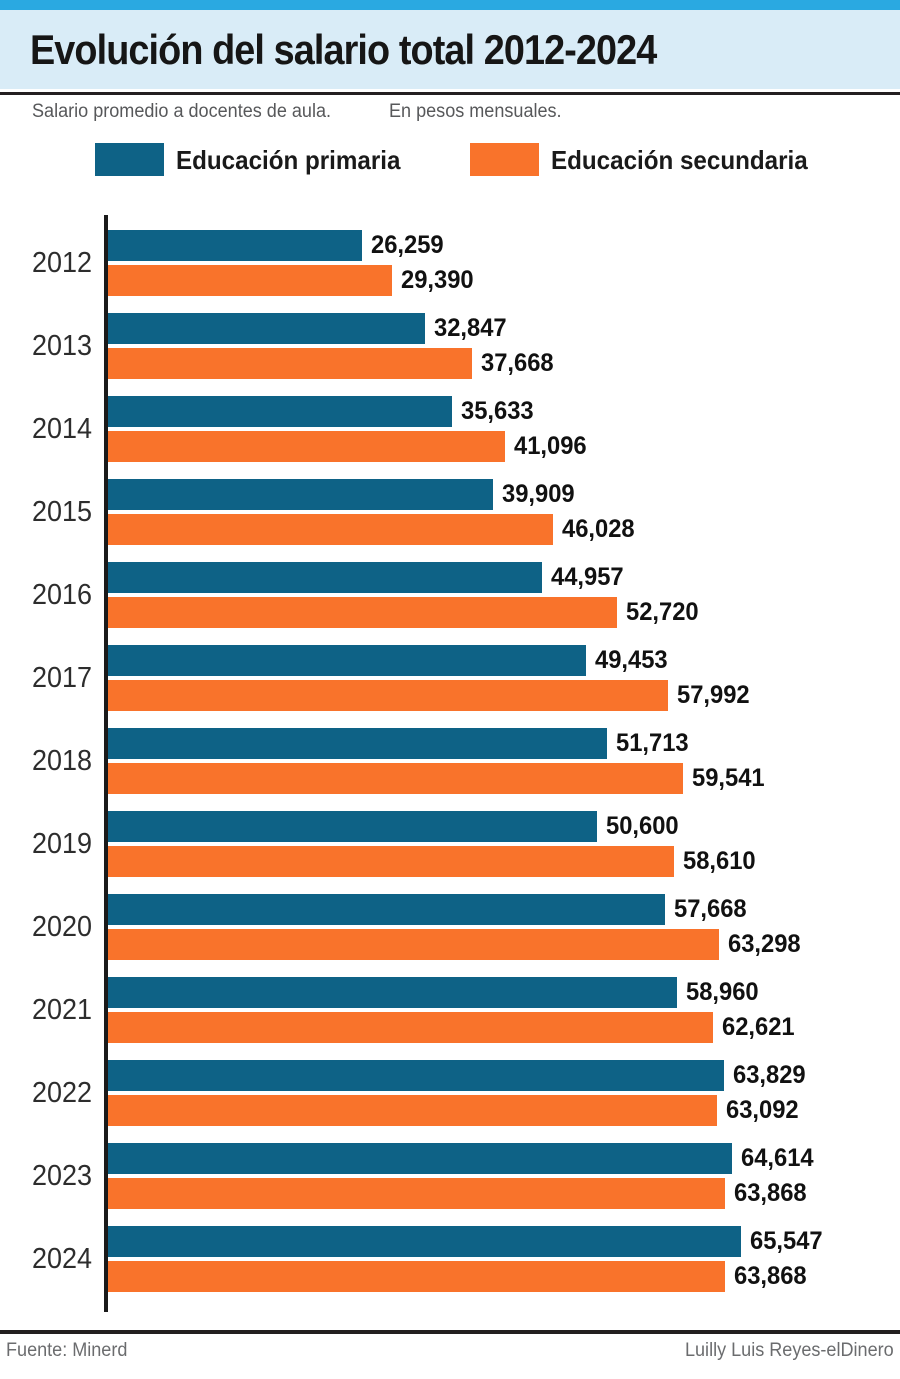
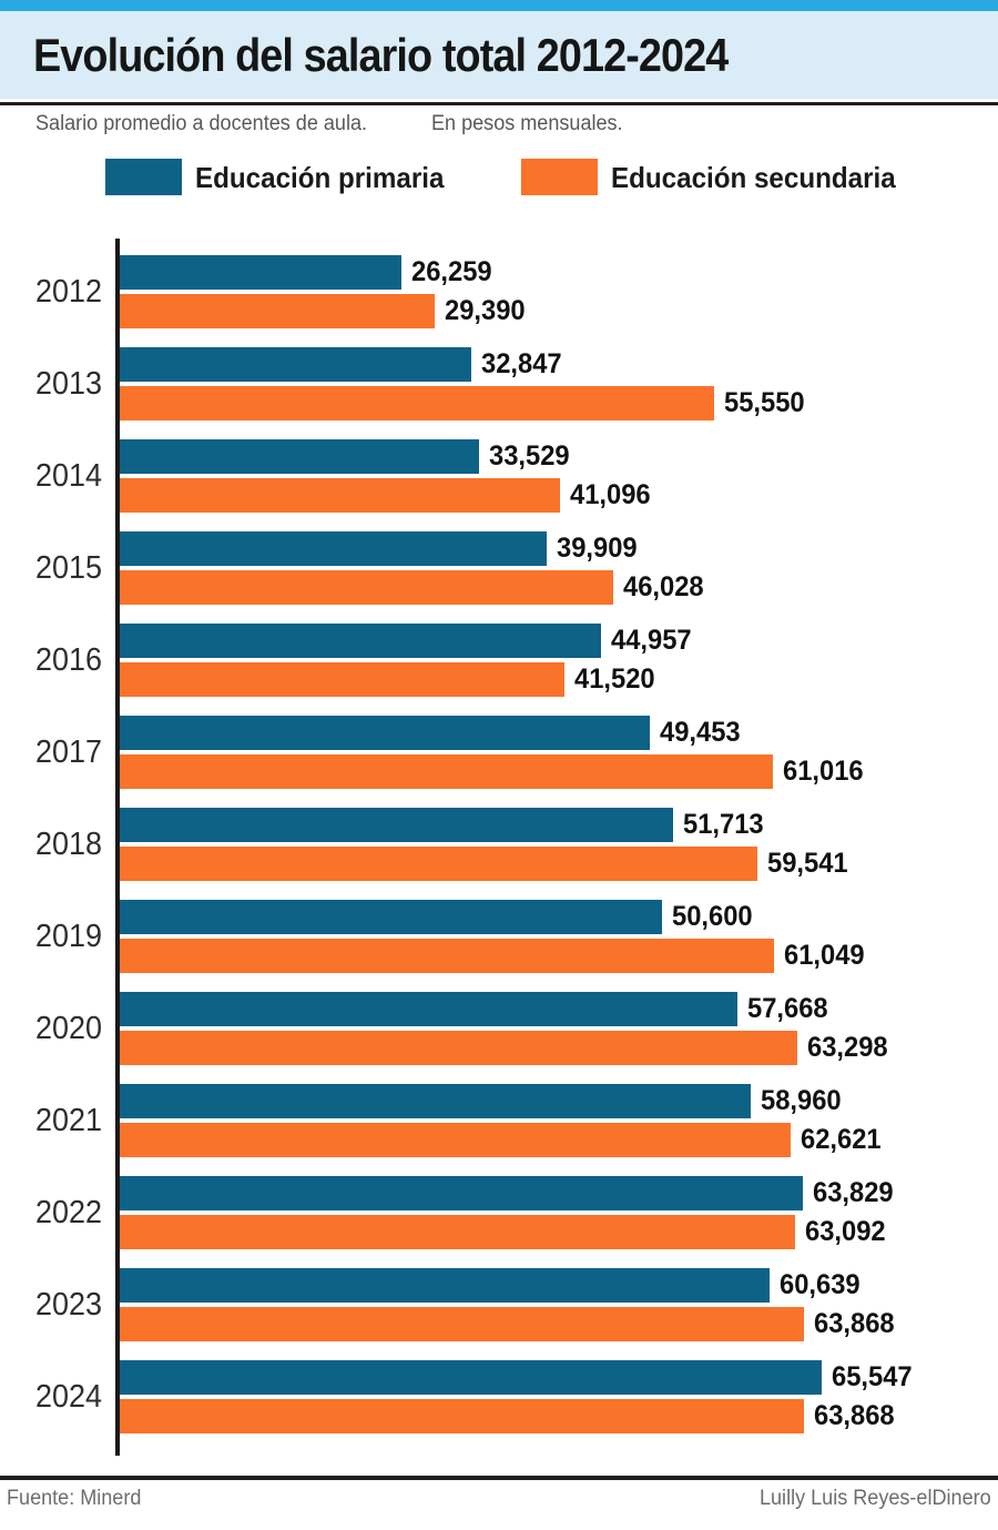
Educación secundaria/2013: 37,668 -> 55,550
Educación primaria/2014: 35,633 -> 33,529
Educación secundaria/2016: 52,720 -> 41,520
Educación secundaria/2017: 57,992 -> 61,016
Educación secundaria/2019: 58,610 -> 61,049
Educación primaria/2023: 64,614 -> 60,639
